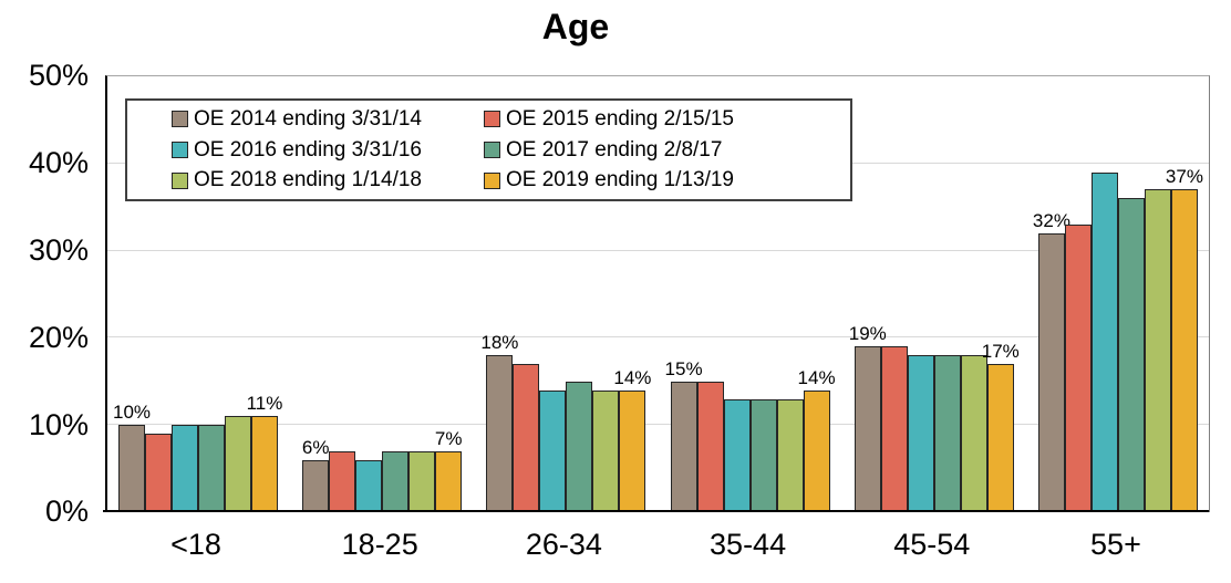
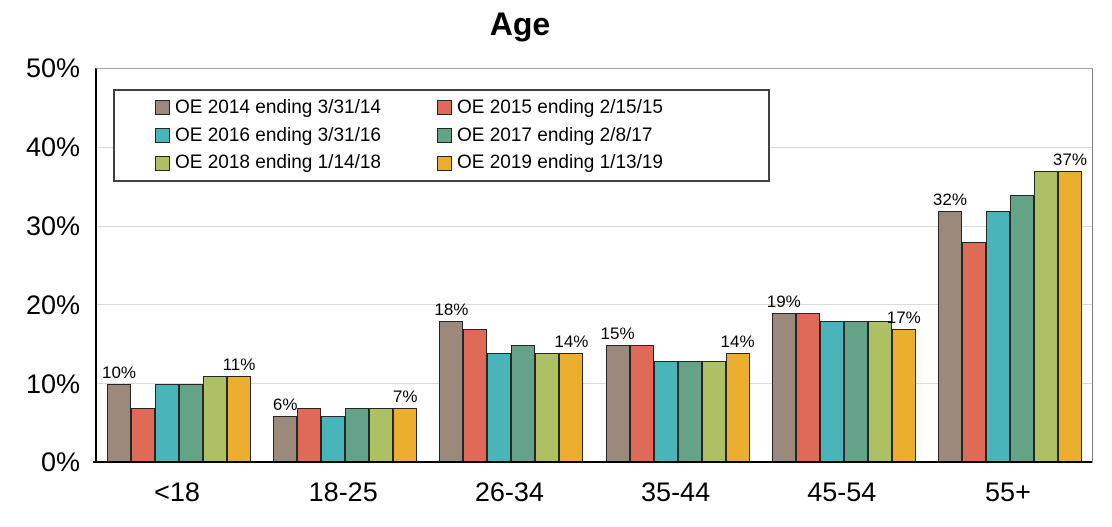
OE 2015 ending 2/15/15/<18: 9% -> 7%
OE 2015 ending 2/15/15/55+: 33% -> 28%
OE 2016 ending 3/31/16/55+: 39% -> 32%
OE 2017 ending 2/8/17/55+: 36% -> 34%
